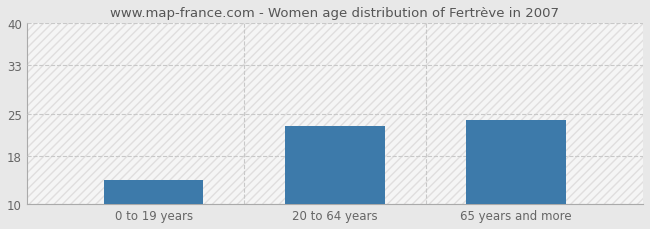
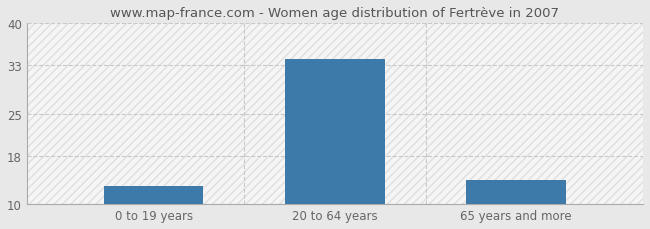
0 to 19 years: 14 -> 13
20 to 64 years: 23 -> 34
65 years and more: 24 -> 14
